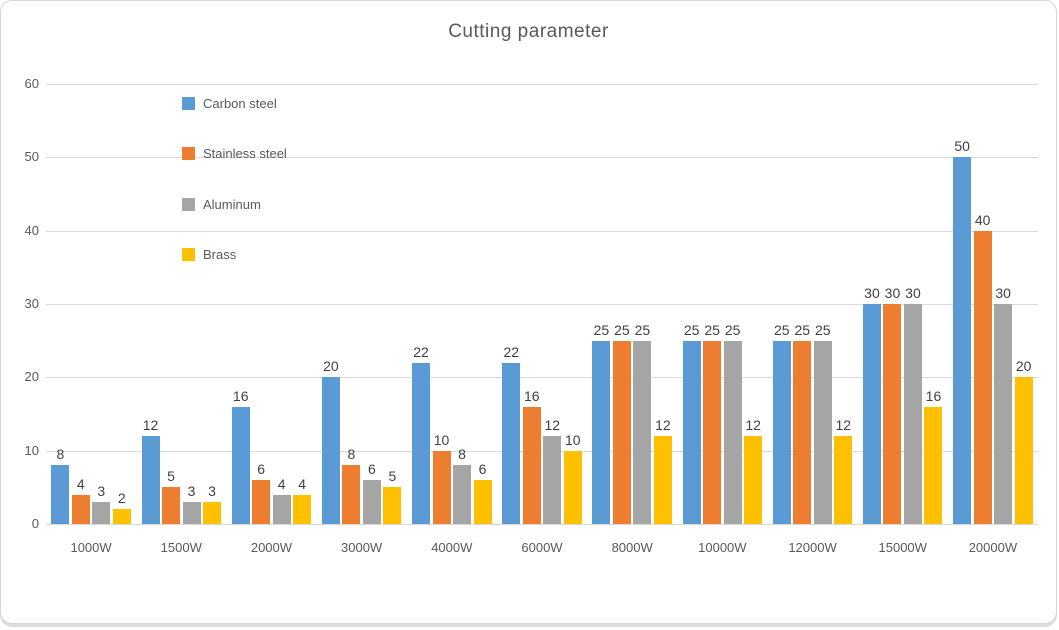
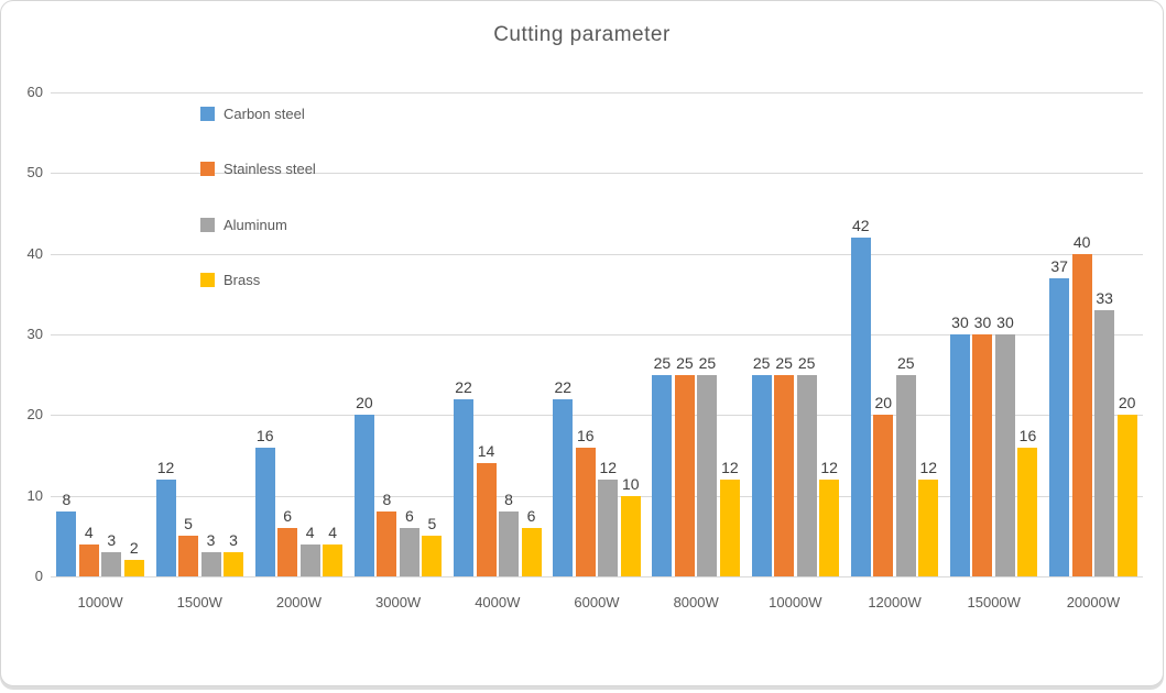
Stainless steel/4000W: 10 -> 14
Carbon steel/12000W: 25 -> 42
Stainless steel/12000W: 25 -> 20
Carbon steel/20000W: 50 -> 37
Aluminum/20000W: 30 -> 33
